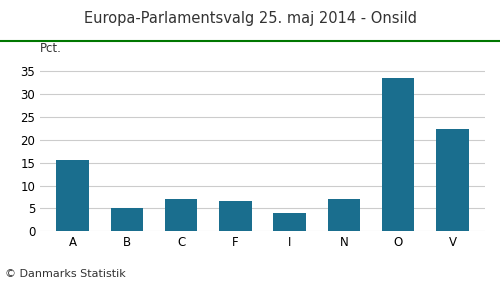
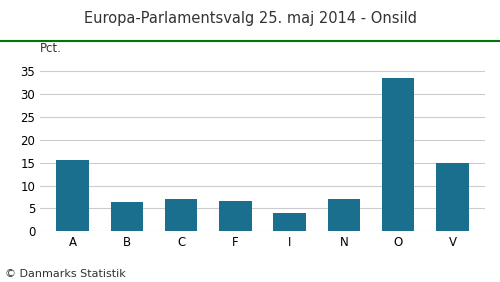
B: 5.0 -> 6.5
V: 22.3 -> 15.0
